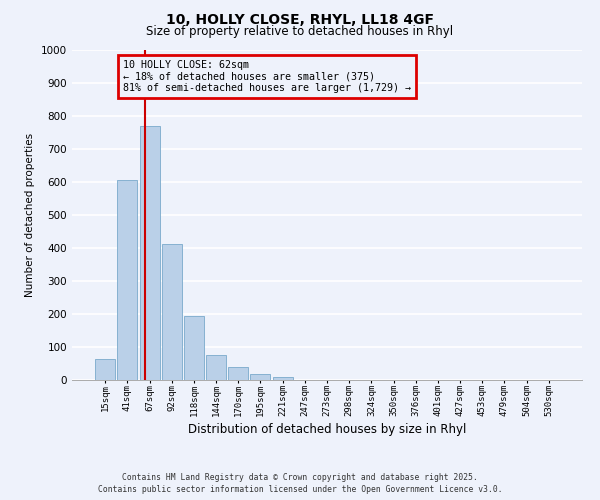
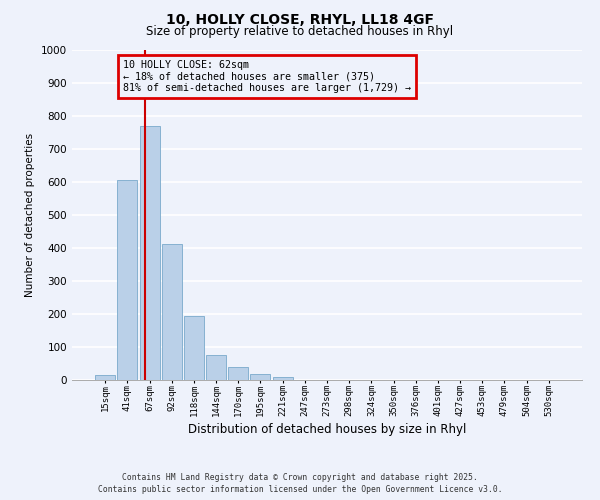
15sqm: 65 -> 15
